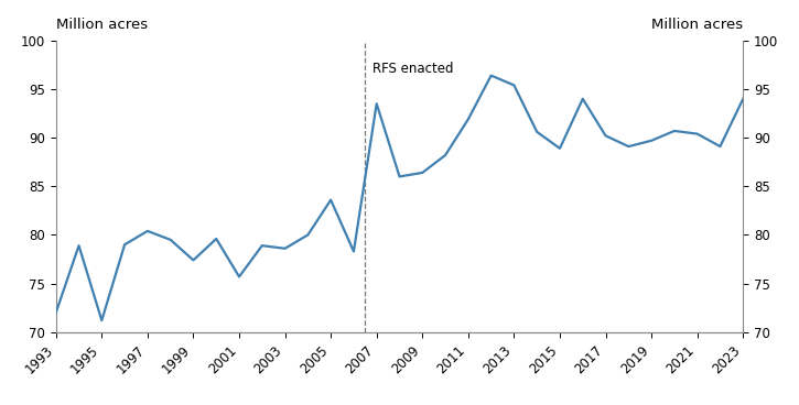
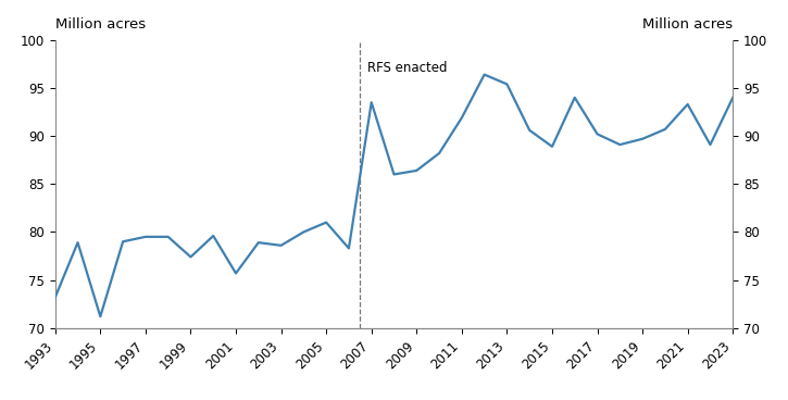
1993: 72.0 -> 73.2
1997: 80.4 -> 79.5
2005: 83.6 -> 81.0
2021: 90.4 -> 93.3
